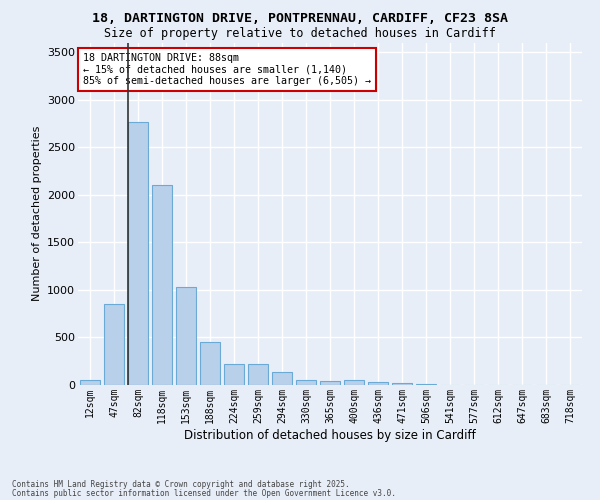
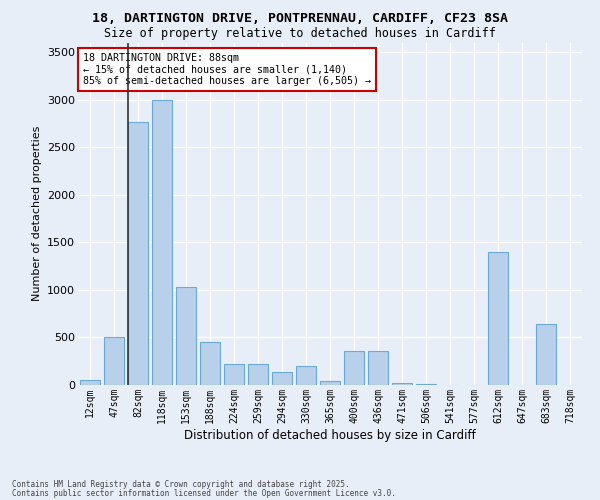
47sqm: 850 -> 500
118sqm: 2100 -> 3000
330sqm: 60 -> 200
400sqm: 60 -> 360
436sqm: 30 -> 360
612sqm: 0 -> 1400
683sqm: 0 -> 640
